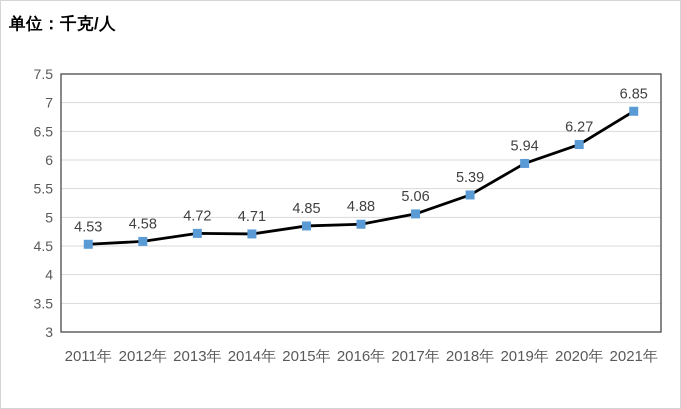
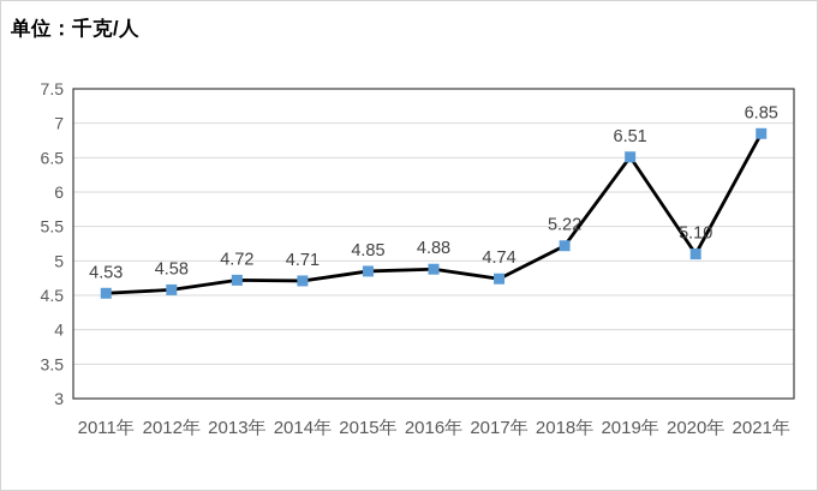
2017年: 5.06 -> 4.74
2018年: 5.39 -> 5.22
2019年: 5.94 -> 6.51
2020年: 6.27 -> 5.10
